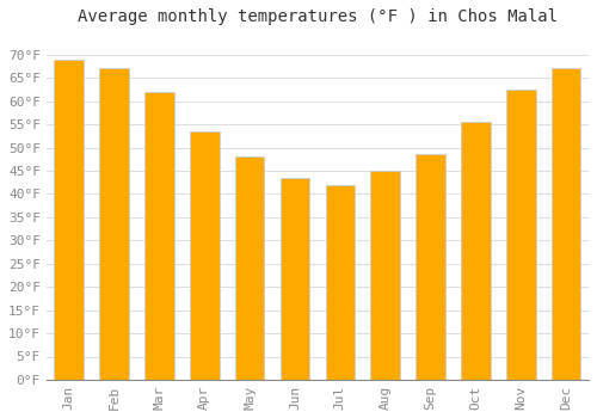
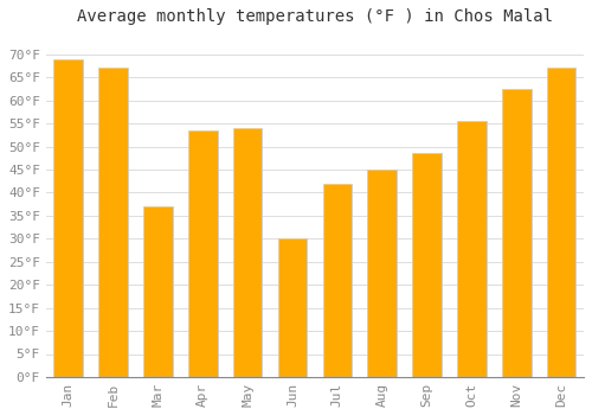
Mar: 62.0°F -> 37.0°F
May: 48.0°F -> 54.0°F
Jun: 43.5°F -> 30.0°F
